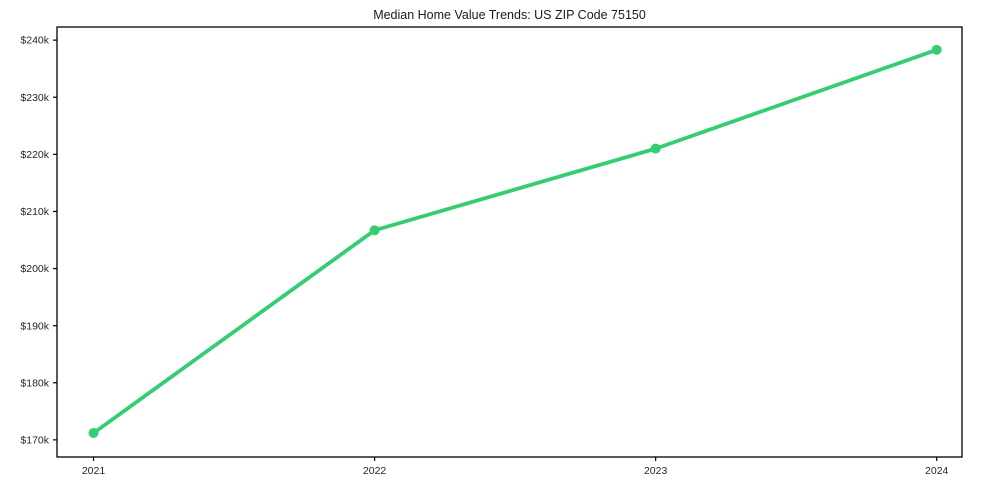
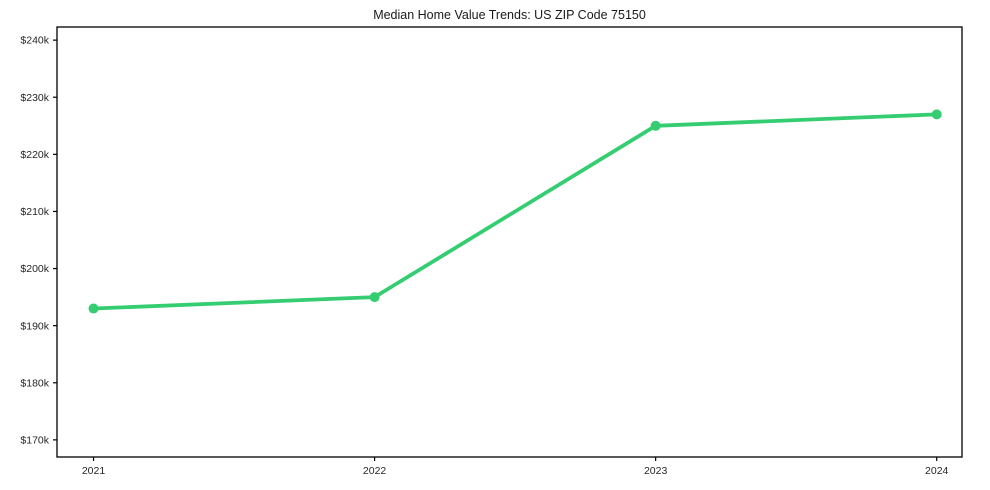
2021: $171k -> $193k
2022: $207k -> $195k
2023: $221k -> $225k
2024: $238k -> $227k
